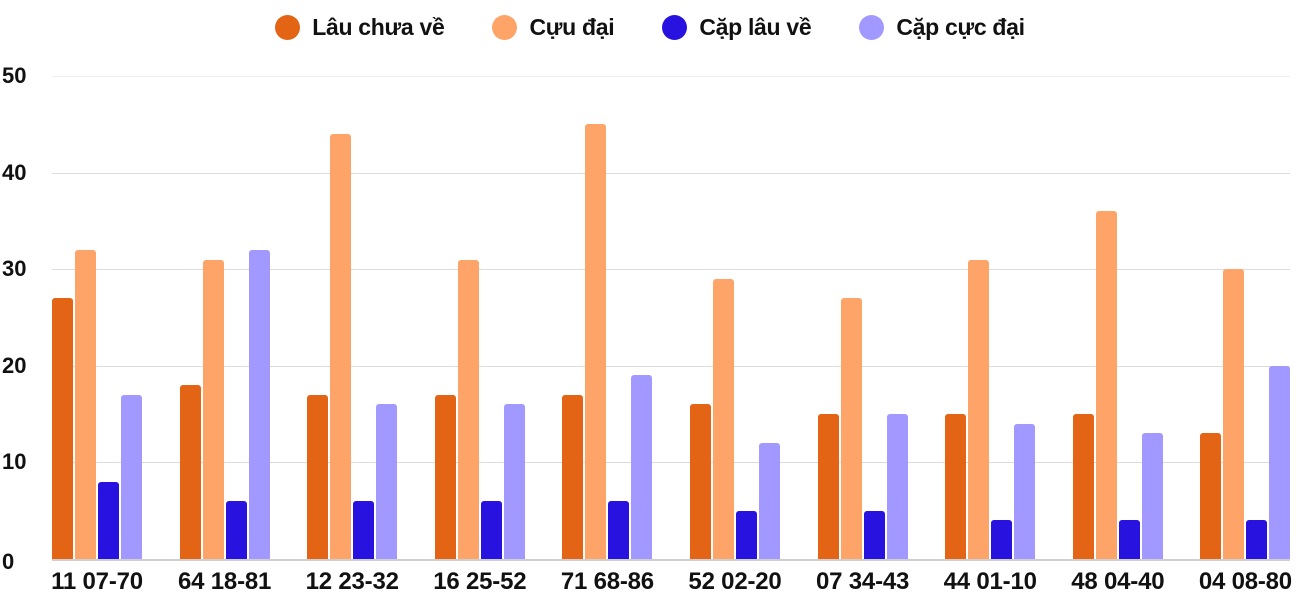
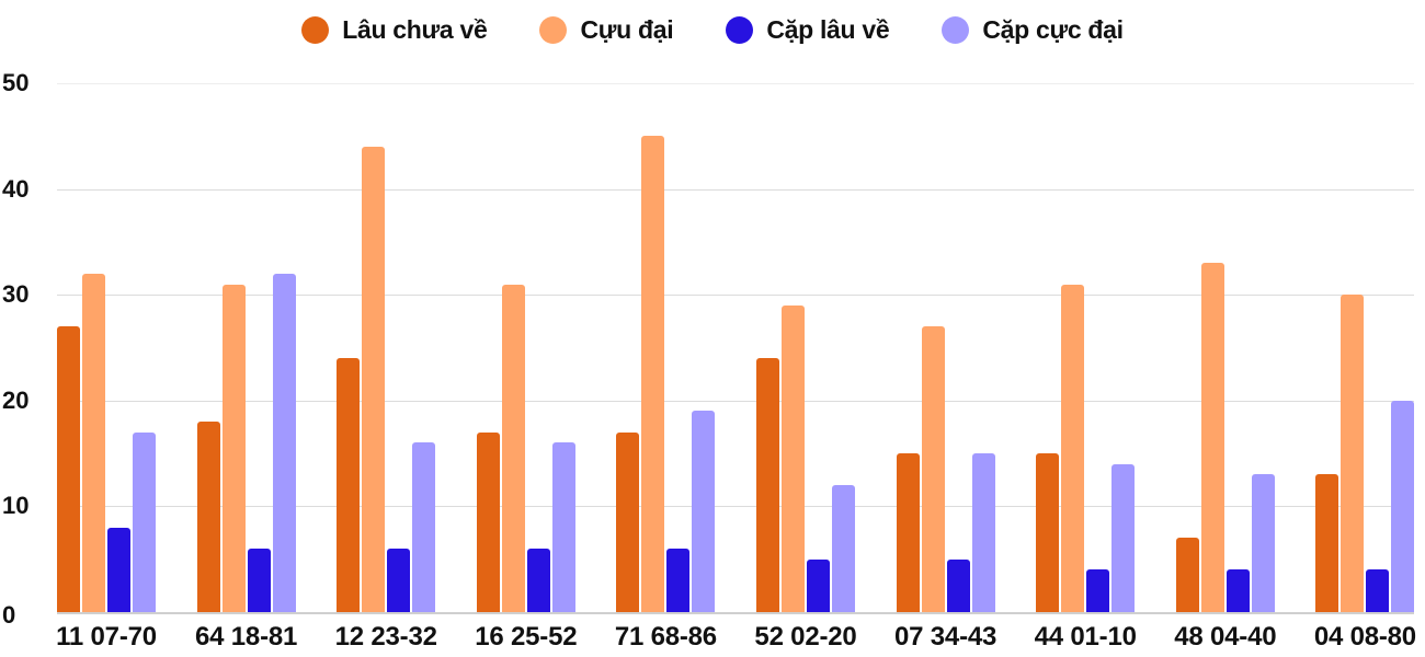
Lâu chưa về/12 23-32: 17 -> 24
Lâu chưa về/52 02-20: 16 -> 24
Lâu chưa về/48 04-40: 15 -> 7
Cựu đại/48 04-40: 36 -> 33
